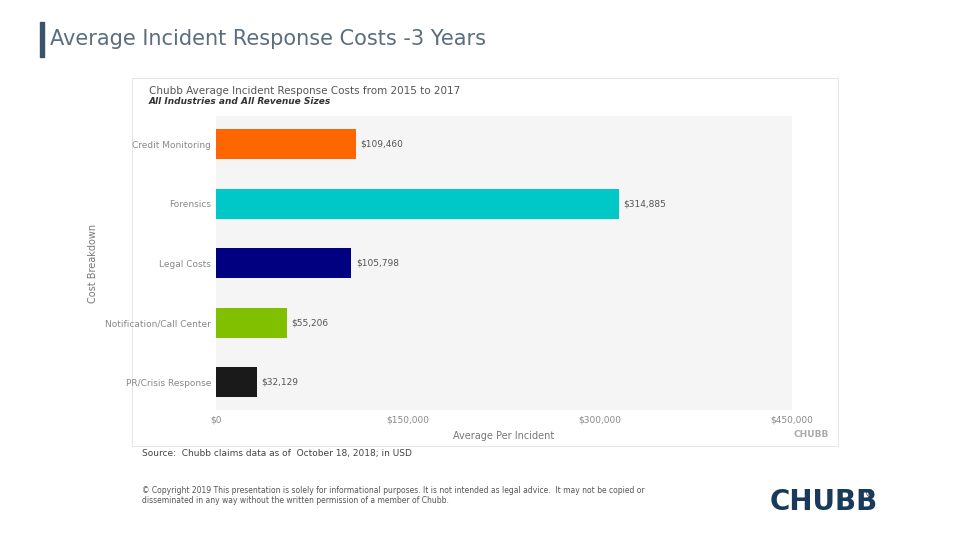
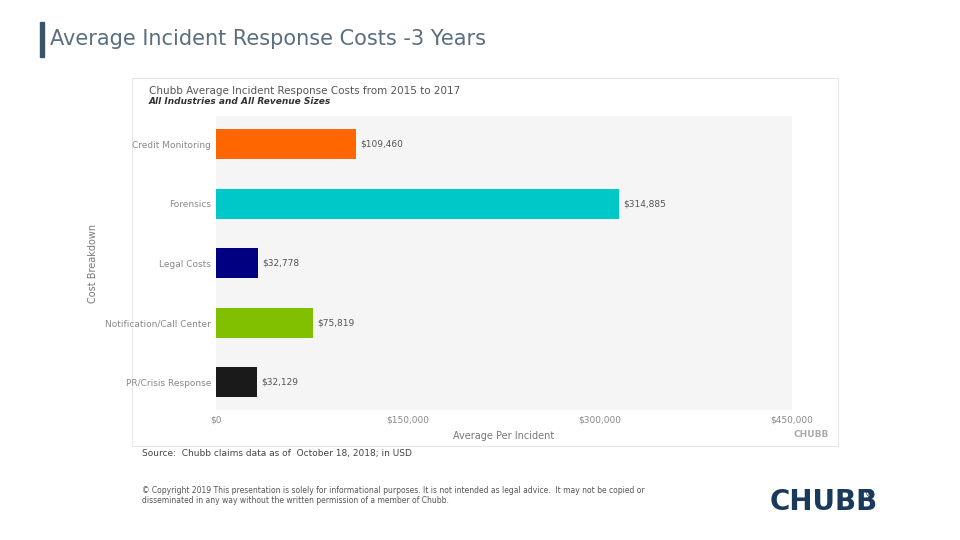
Legal Costs: $105,798 -> $32,778
Notification/Call Center: $55,206 -> $75,819
